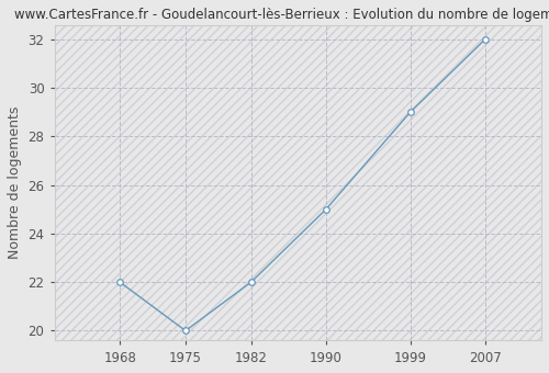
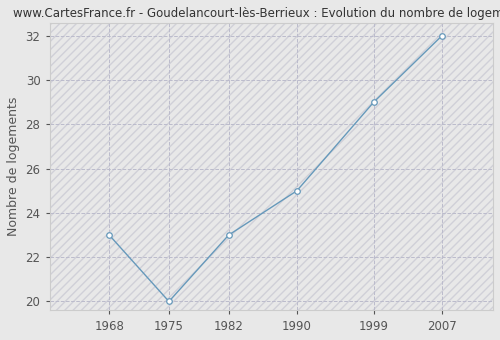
1968: 22 -> 23
1982: 22 -> 23
